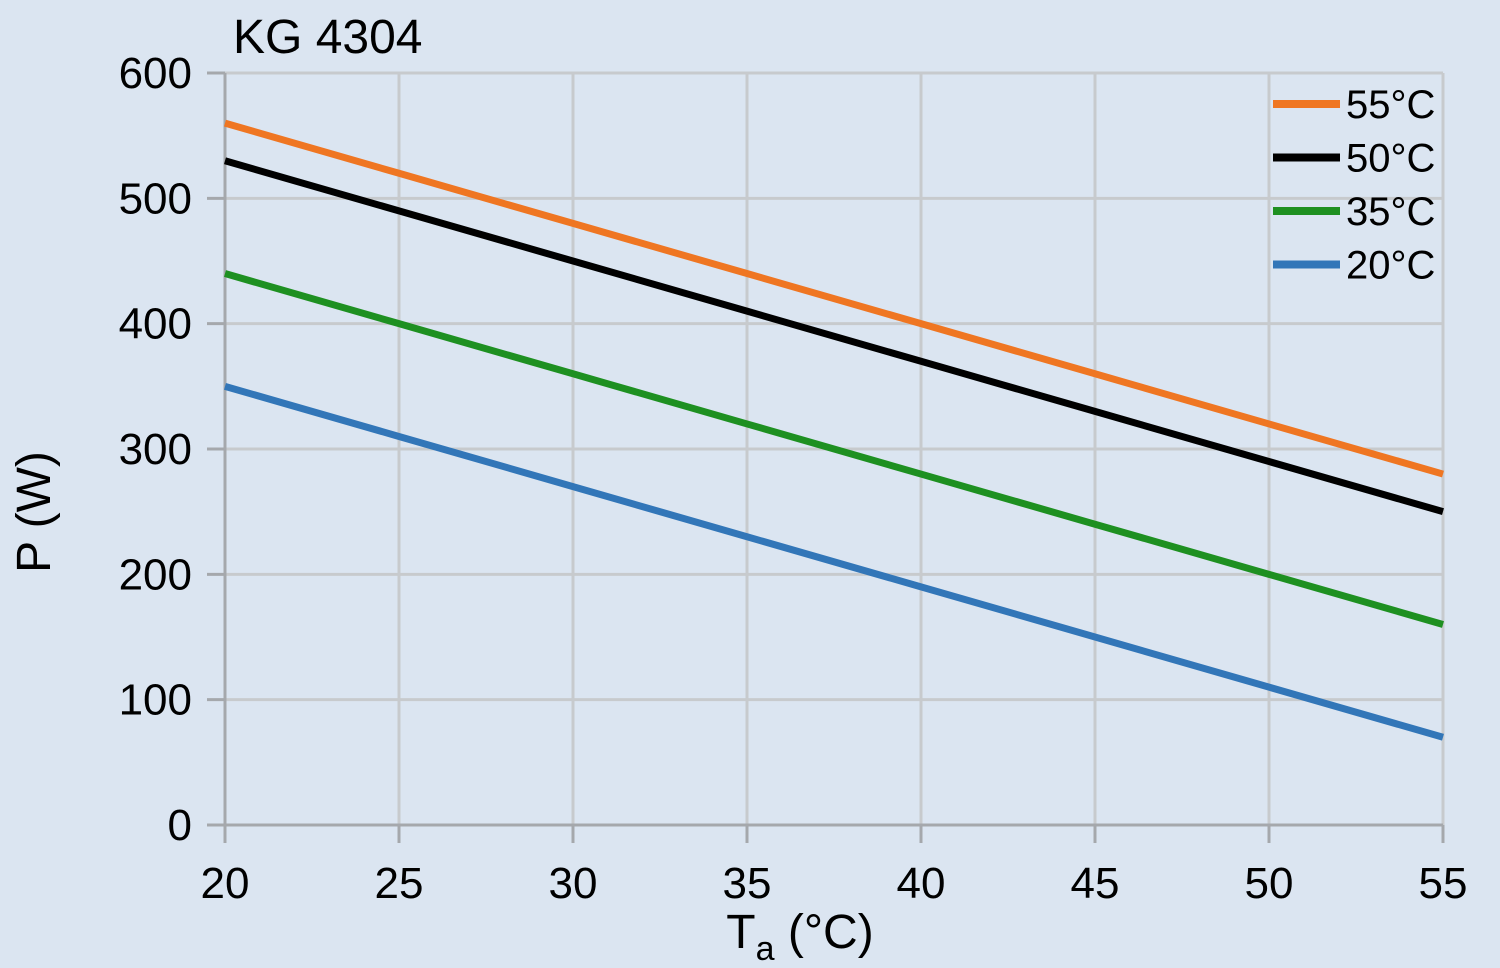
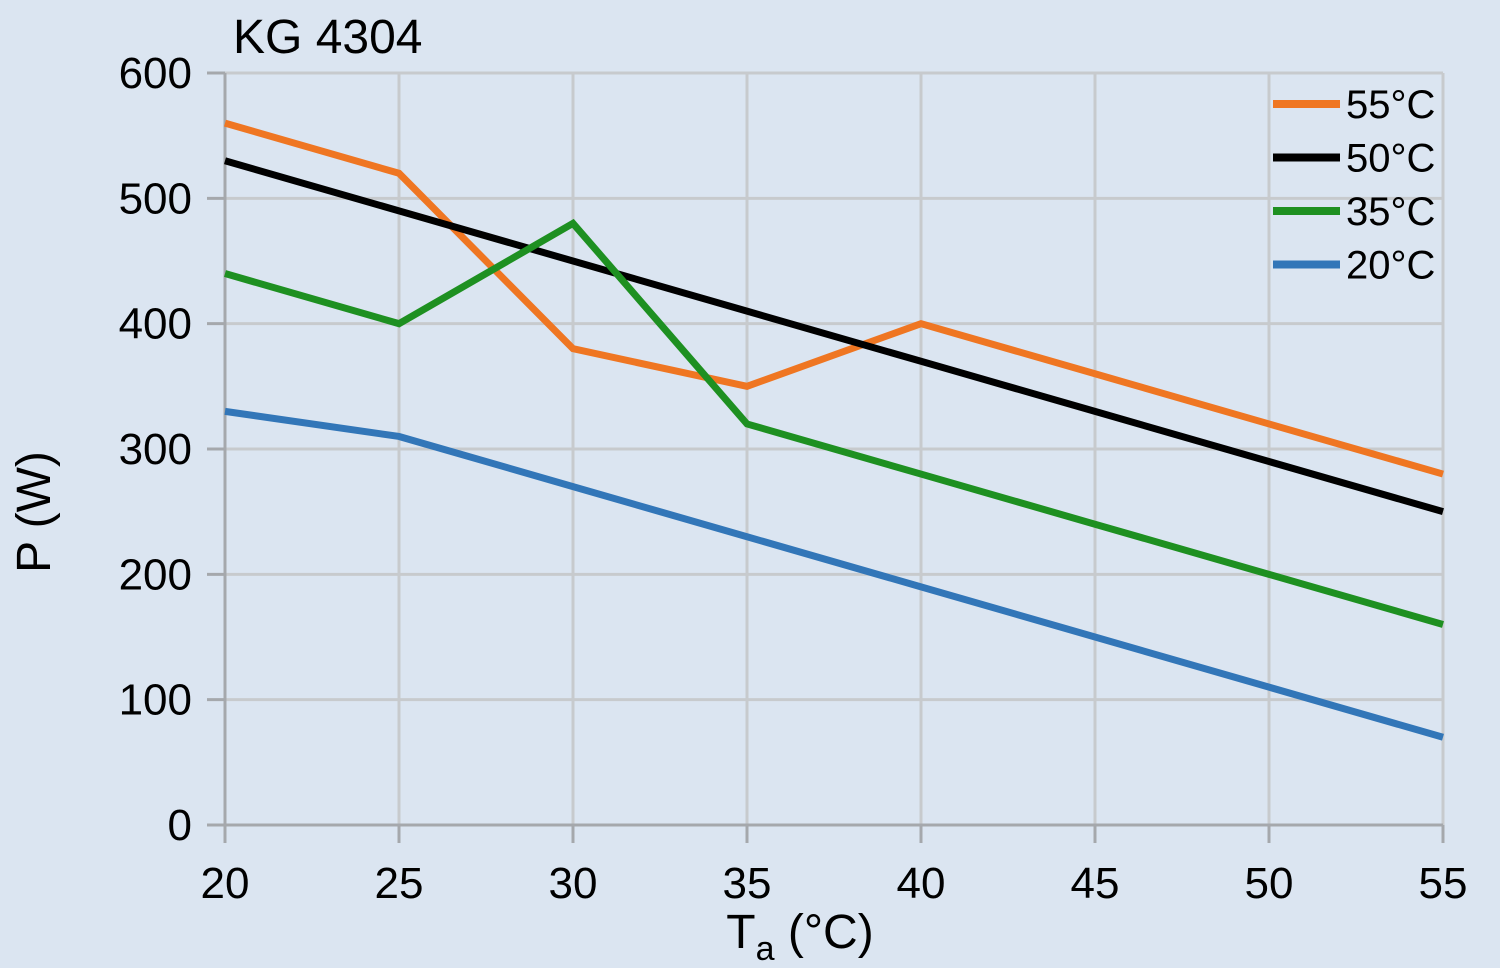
20°C/20: 350 -> 330
55°C/30: 480 -> 380
35°C/30: 360 -> 480
55°C/35: 440 -> 350
